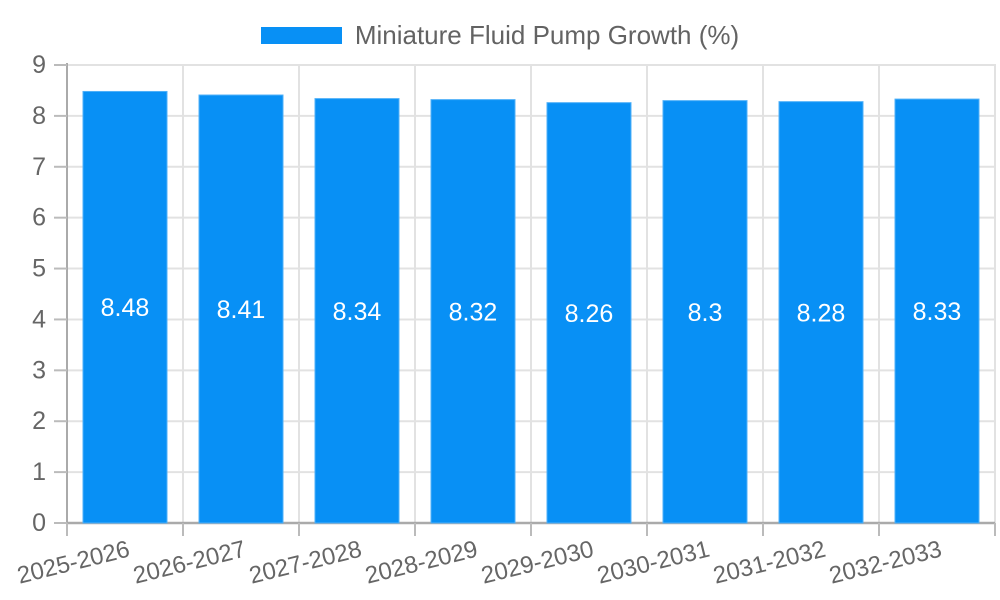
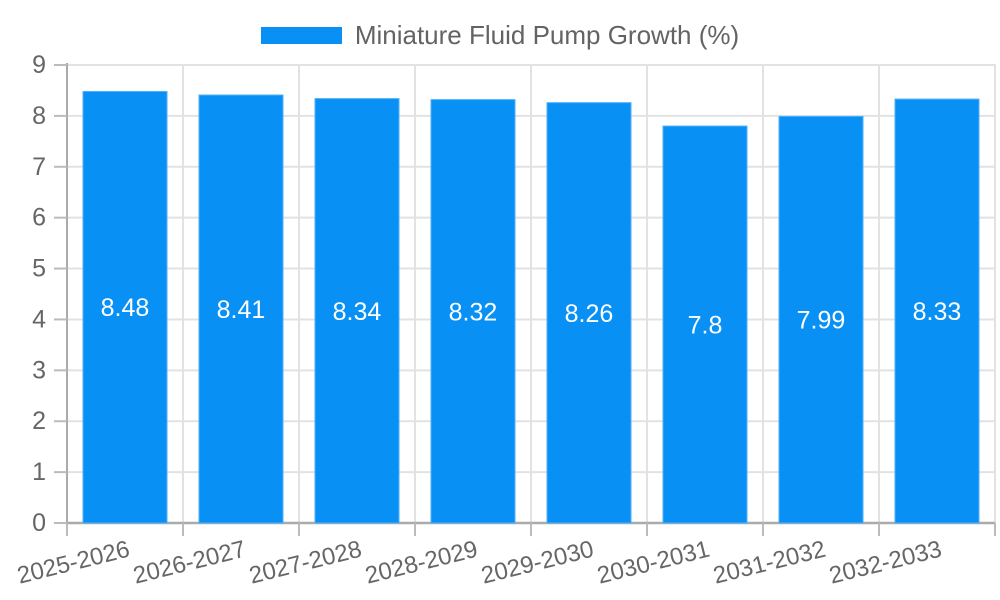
2030-2031: 8.3 -> 7.8
2031-2032: 8.28 -> 7.99
